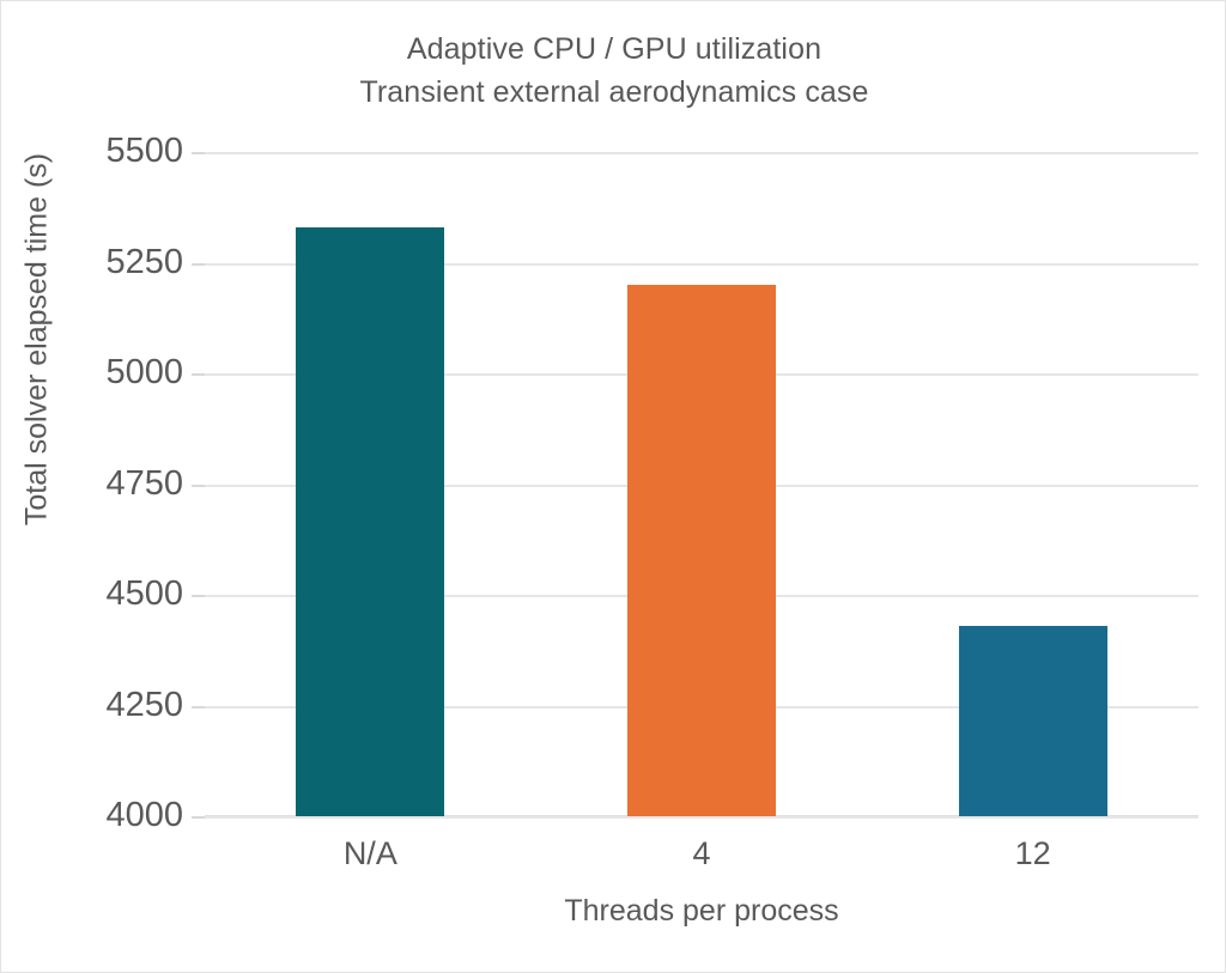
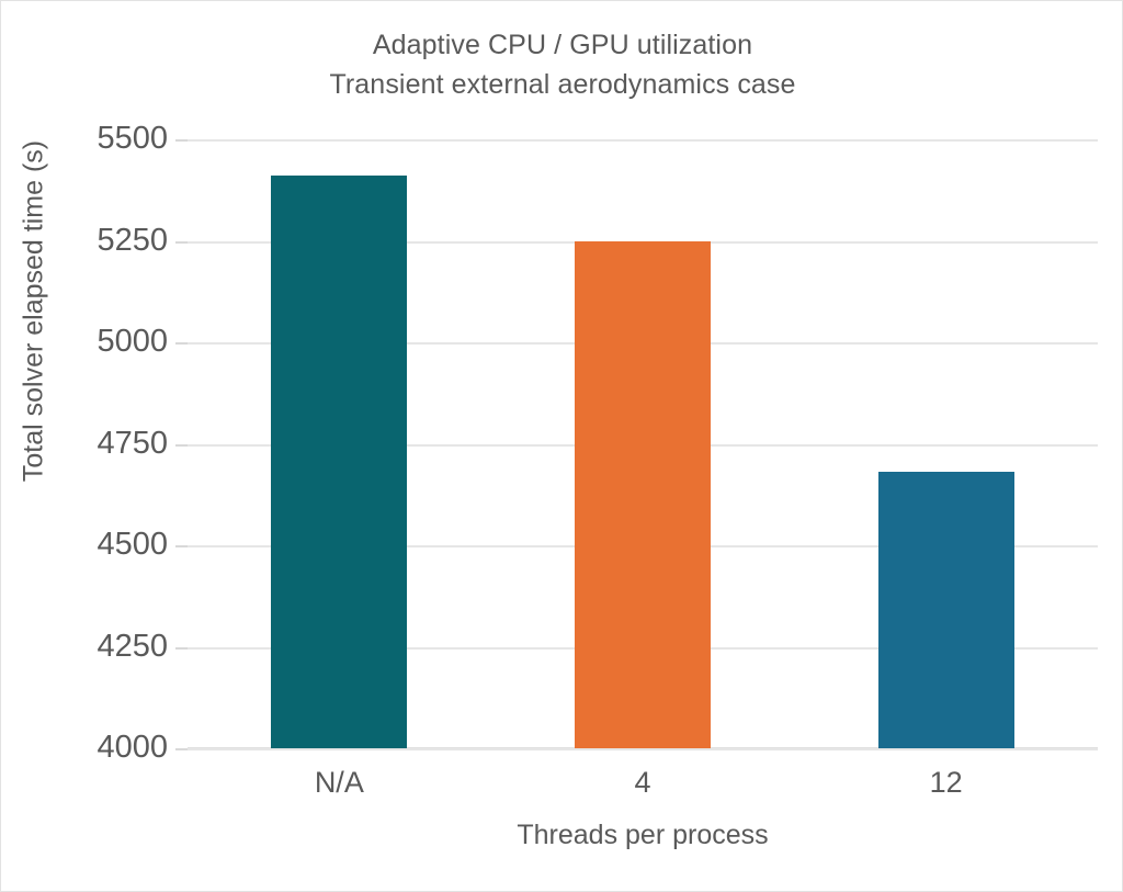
N/A: 5330 -> 5410
4: 5200 -> 5250
12: 4430 -> 4680
